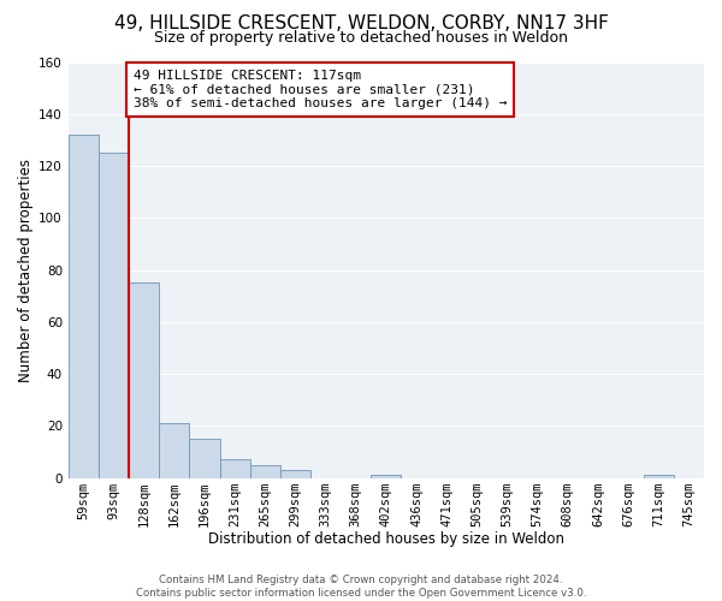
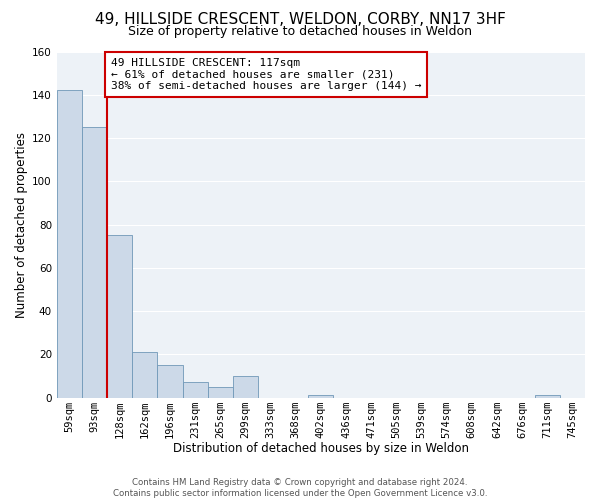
59sqm: 132 -> 142
299sqm: 3 -> 10
